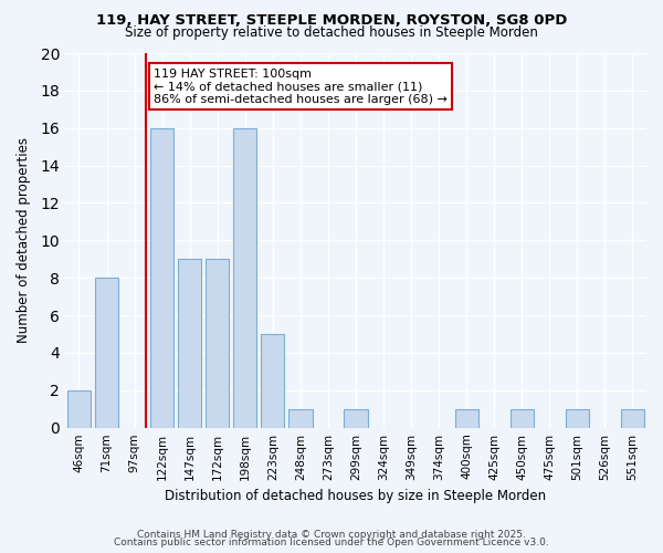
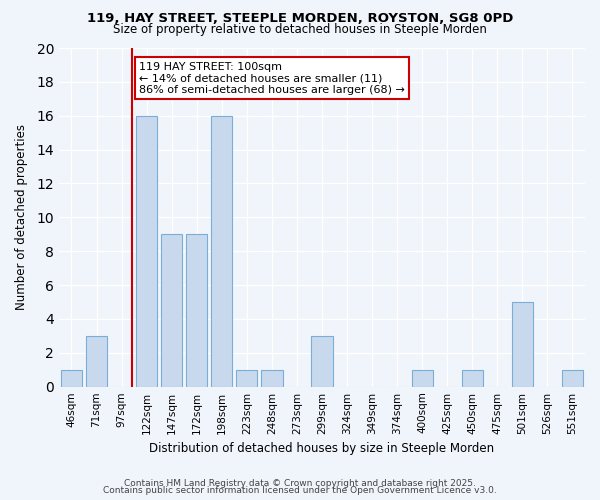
46sqm: 2 -> 1
71sqm: 8 -> 3
223sqm: 5 -> 1
299sqm: 1 -> 3
501sqm: 1 -> 5
